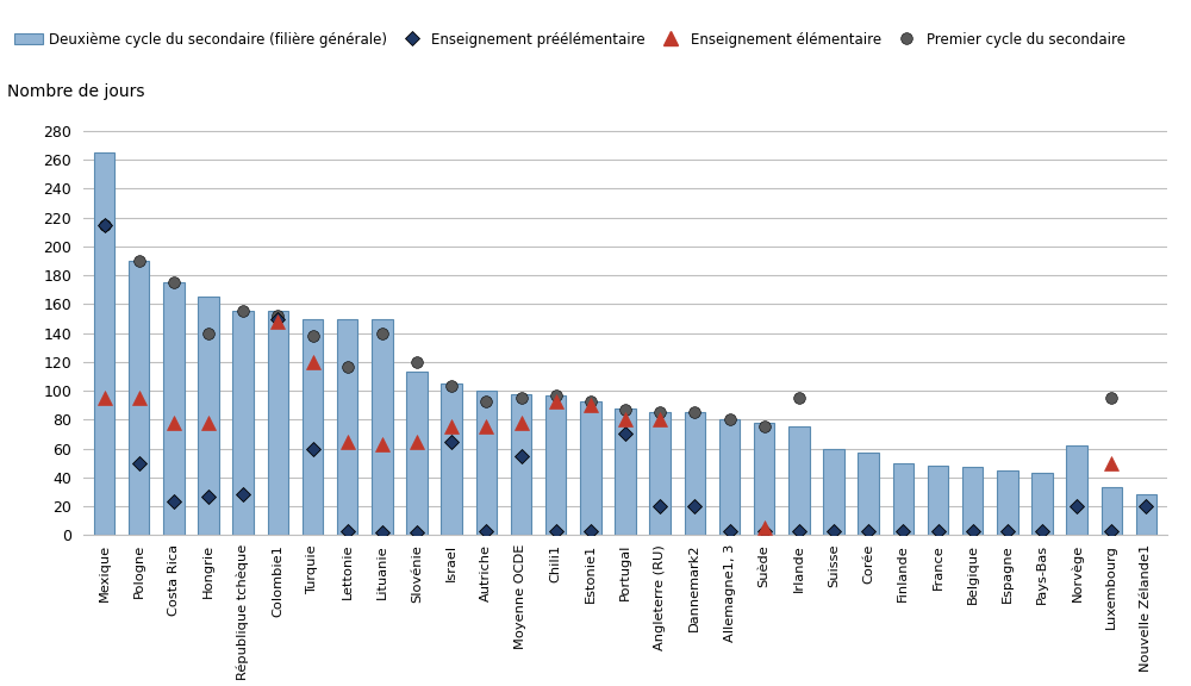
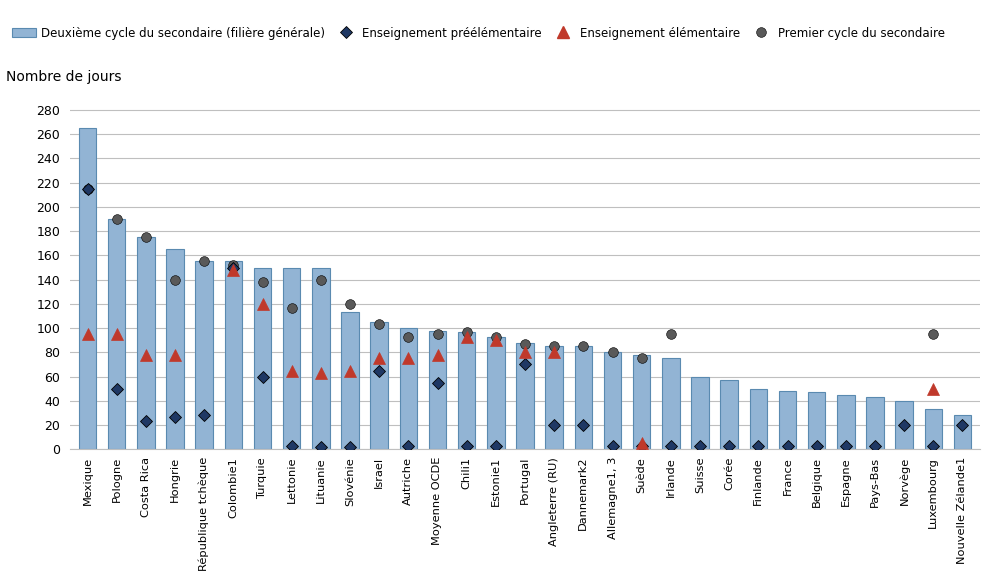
Norvège: 62 -> 40
